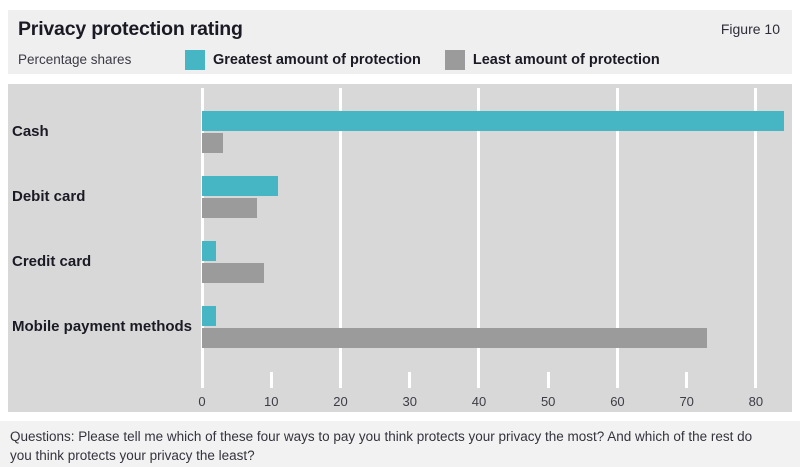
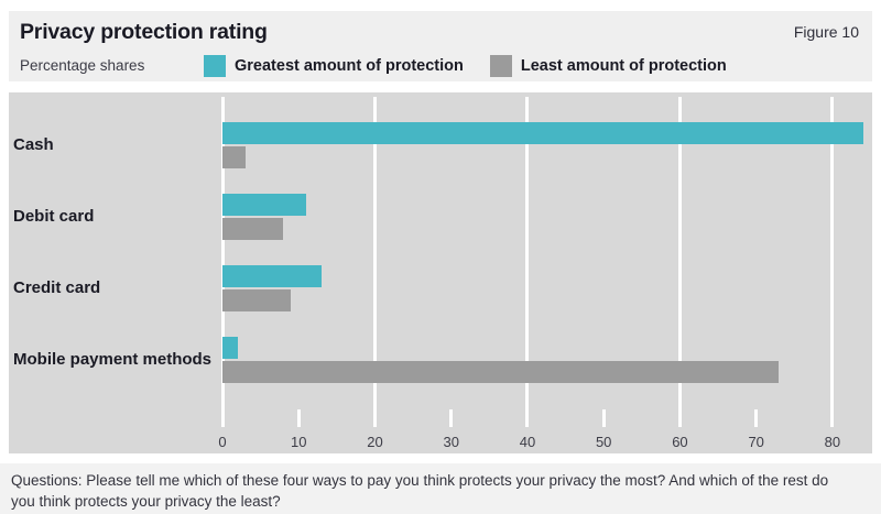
Greatest amount of protection/Credit card: 2 -> 13
